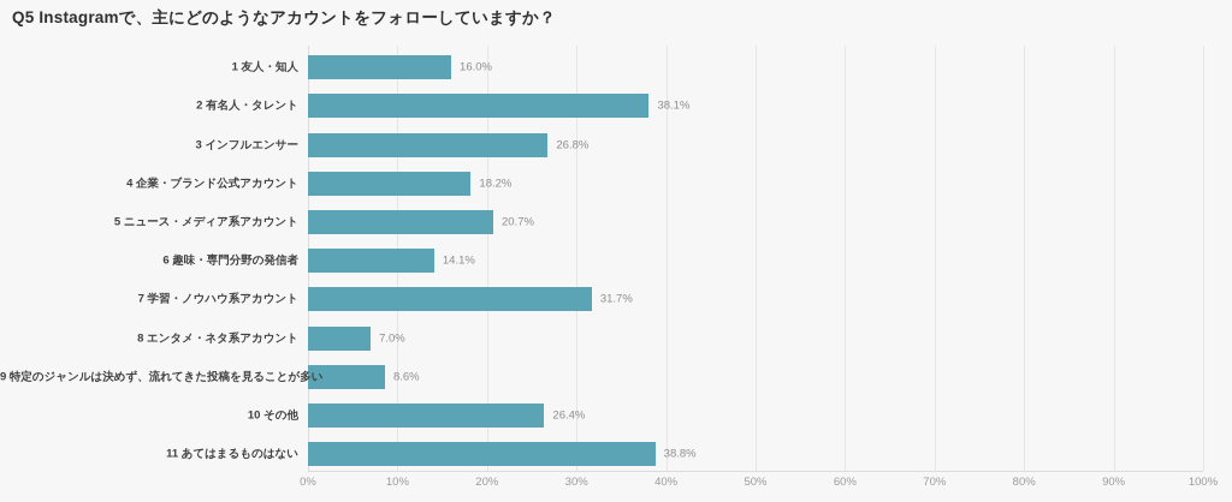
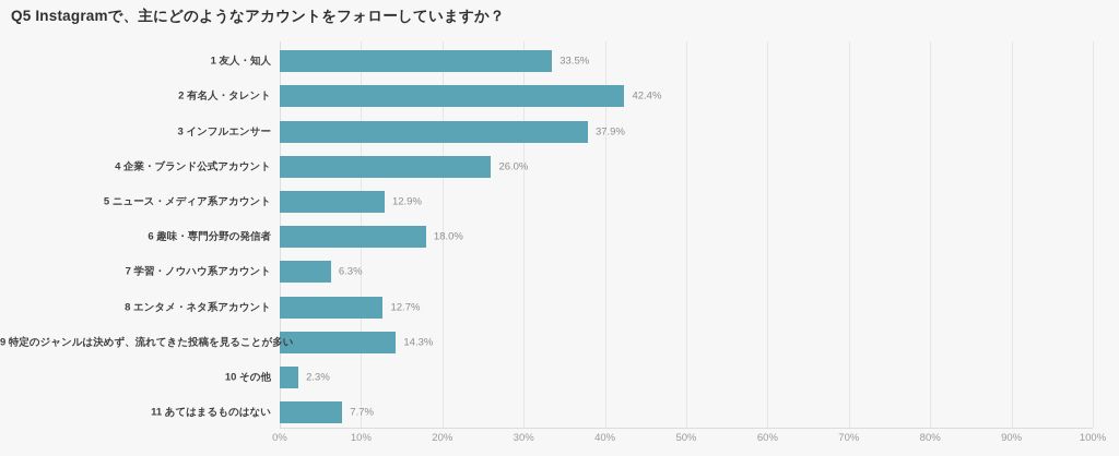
1 友人・知人: 16.0% -> 33.5%
2 有名人・タレント: 38.1% -> 42.4%
3 インフルエンサー: 26.8% -> 37.9%
4 企業・ブランド公式アカウント: 18.2% -> 26.0%
5 ニュース・メディア系アカウント: 20.7% -> 12.9%
6 趣味・専門分野の発信者: 14.1% -> 18.0%
7 学習・ノウハウ系アカウント: 31.7% -> 6.3%
8 エンタメ・ネタ系アカウント: 7.0% -> 12.7%
9 特定のジャンルは決めず、流れてきた投稿を見ることが多い: 8.6% -> 14.3%
10 その他: 26.4% -> 2.3%
11 あてはまるものはない: 38.8% -> 7.7%
